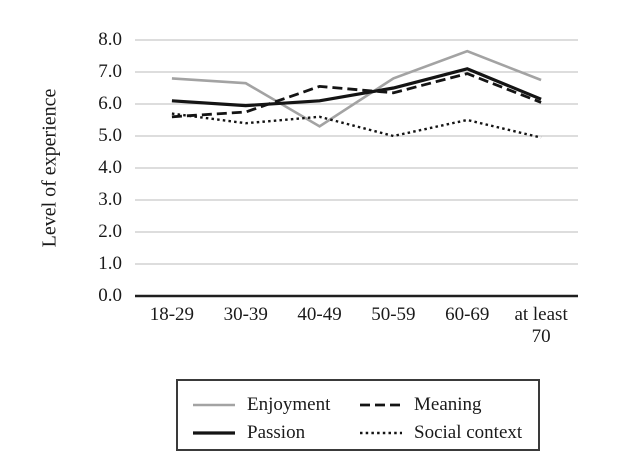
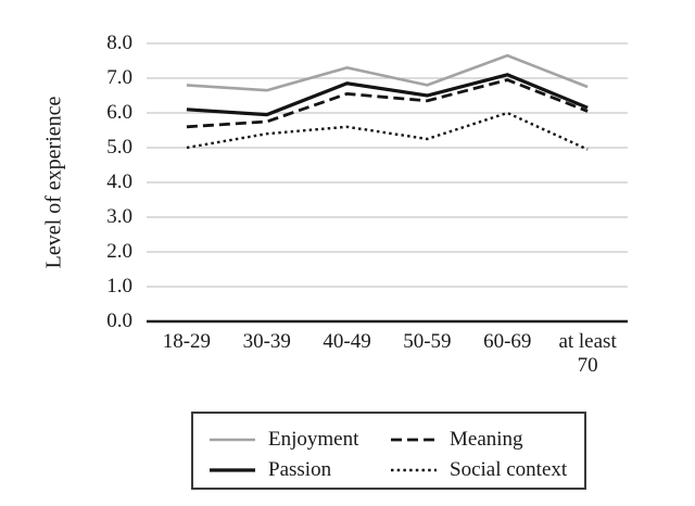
Social context/18-29: 5.7 -> 5.0
Enjoyment/40-49: 5.3 -> 7.3
Passion/40-49: 6.1 -> 6.8
Social context/50-59: 5.0 -> 5.2
Social context/60-69: 5.5 -> 6.0
